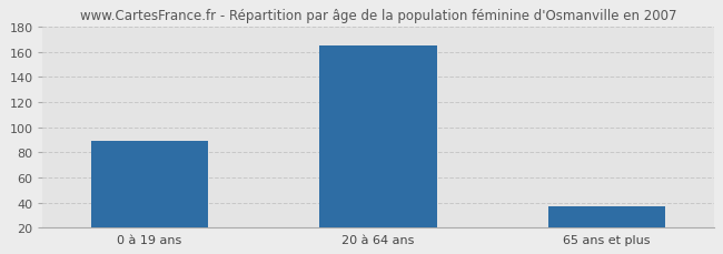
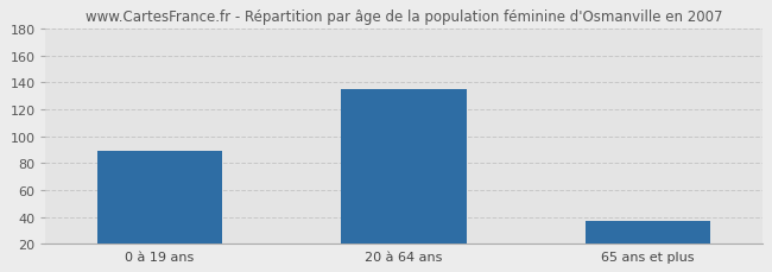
20 à 64 ans: 165 -> 135
